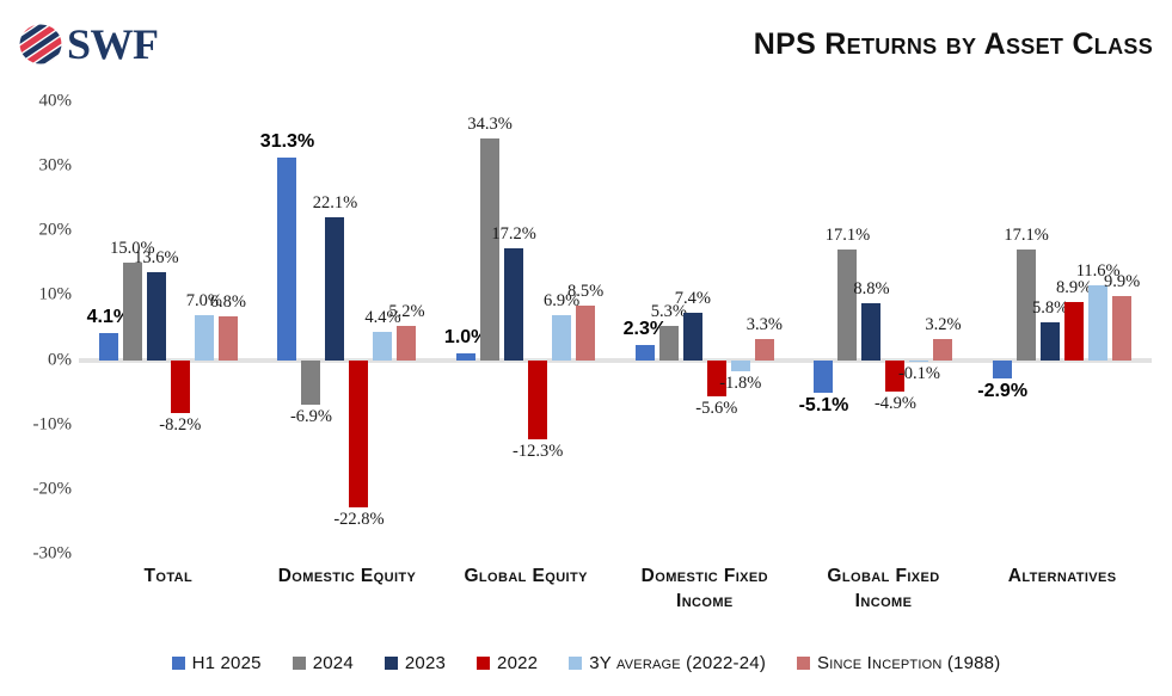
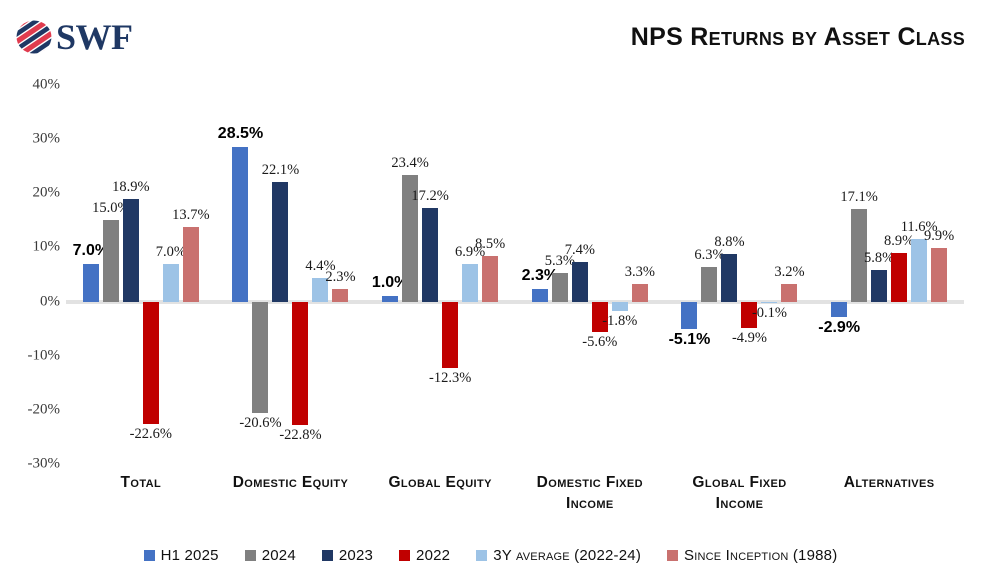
H1 2025/Total: 4.1% -> 7.0%
2023/Total: 13.6% -> 18.9%
2022/Total: -8.2% -> -22.6%
Since Inception (1988)/Total: 6.8% -> 13.7%
H1 2025/Domestic Equity: 31.3% -> 28.5%
2024/Domestic Equity: -6.9% -> -20.6%
Since Inception (1988)/Domestic Equity: 5.2% -> 2.3%
2024/Global Equity: 34.3% -> 23.4%
2024/Global Fixed Income: 17.1% -> 6.3%
